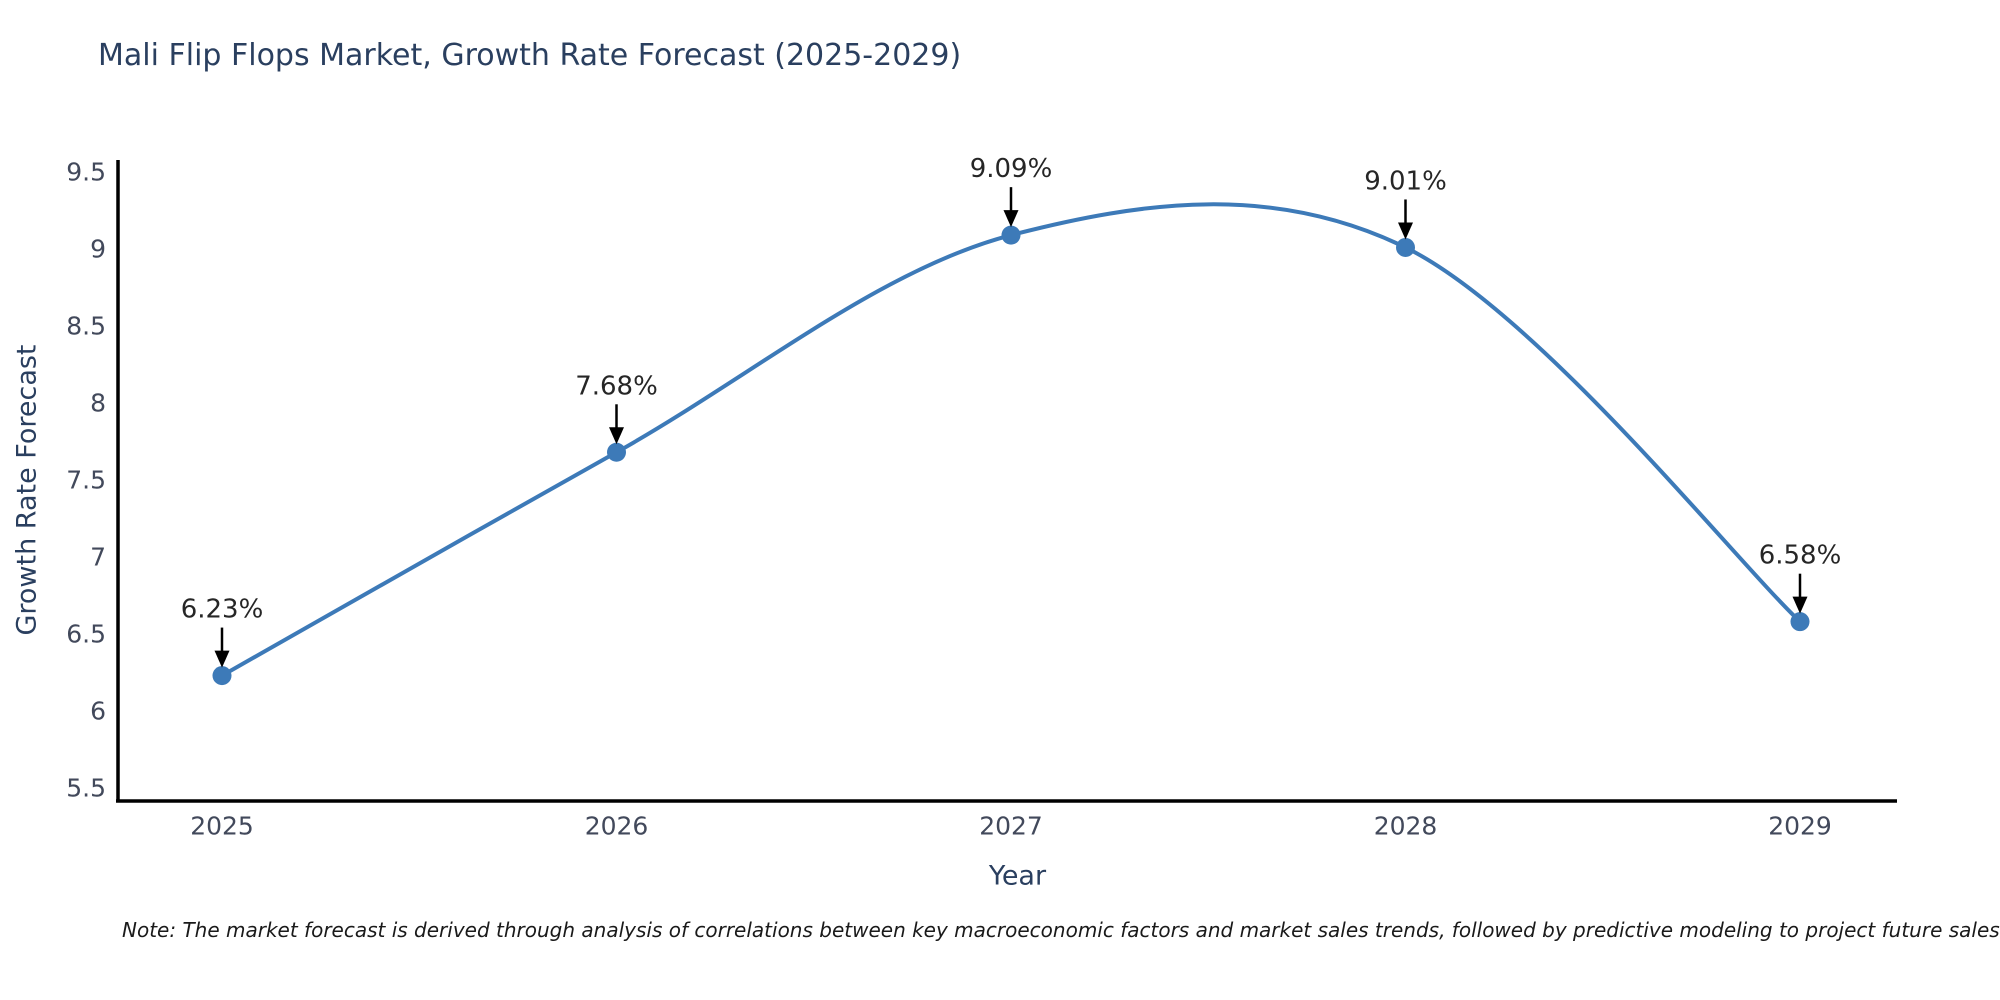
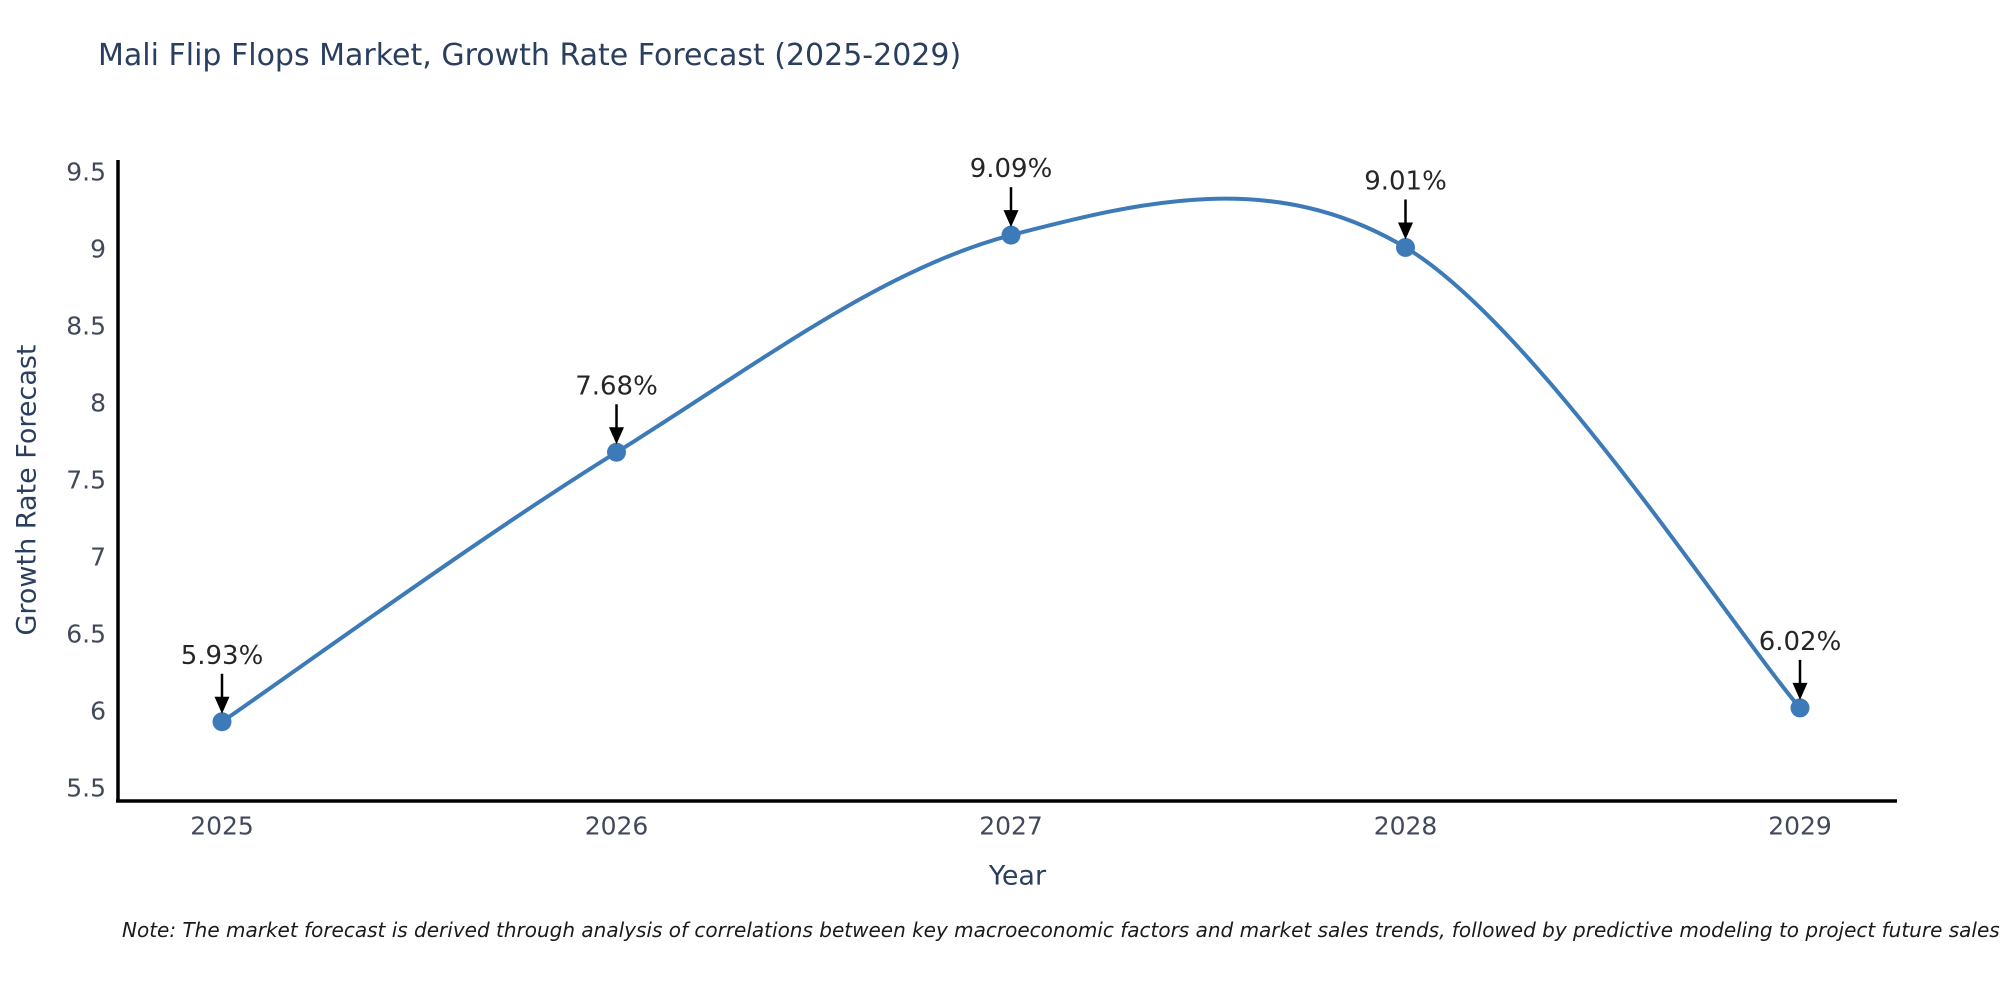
2025: 6.23% -> 5.93%
2029: 6.58% -> 6.02%
